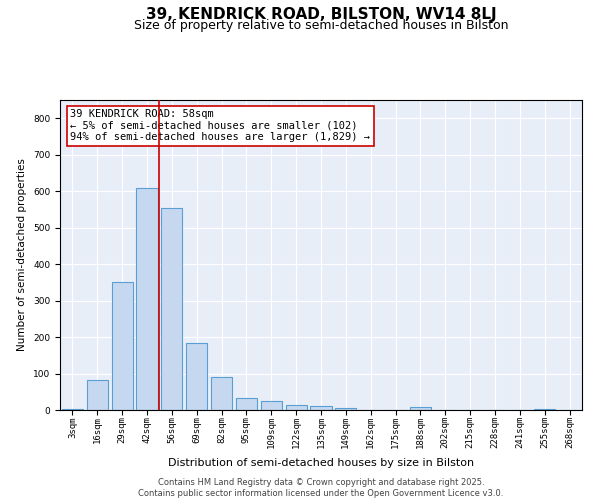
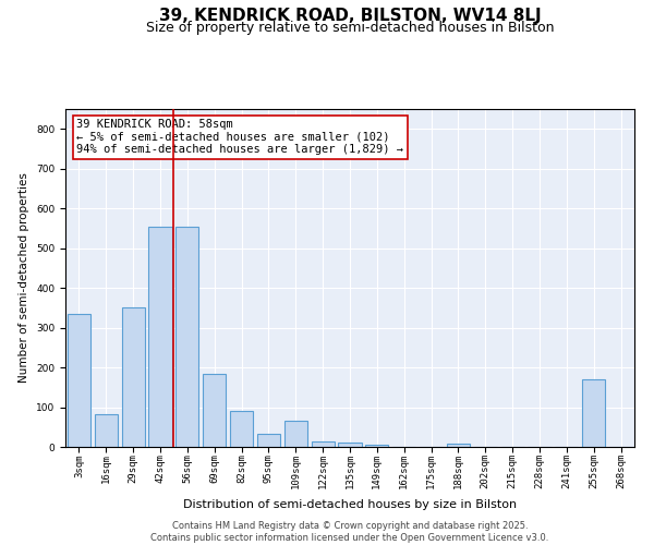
3sqm: 2 -> 335
42sqm: 610 -> 555
109sqm: 25 -> 65
255sqm: 2 -> 170
